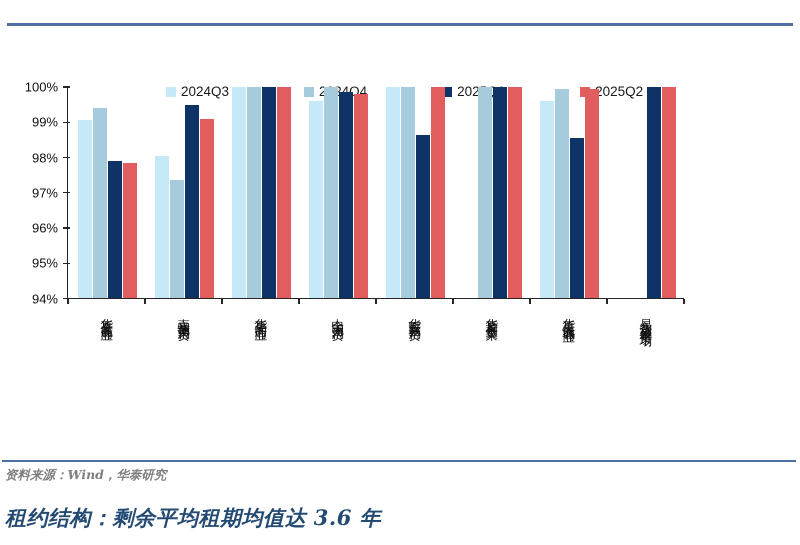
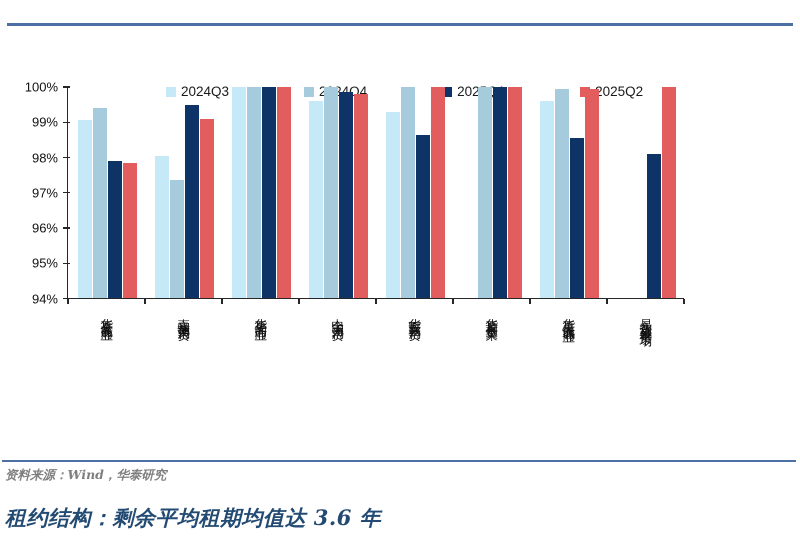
2024Q3/华安百联消费: 100.0% -> 99.3%
2025Q1/易方达华威农贸市场: 100.0% -> 98.1%
